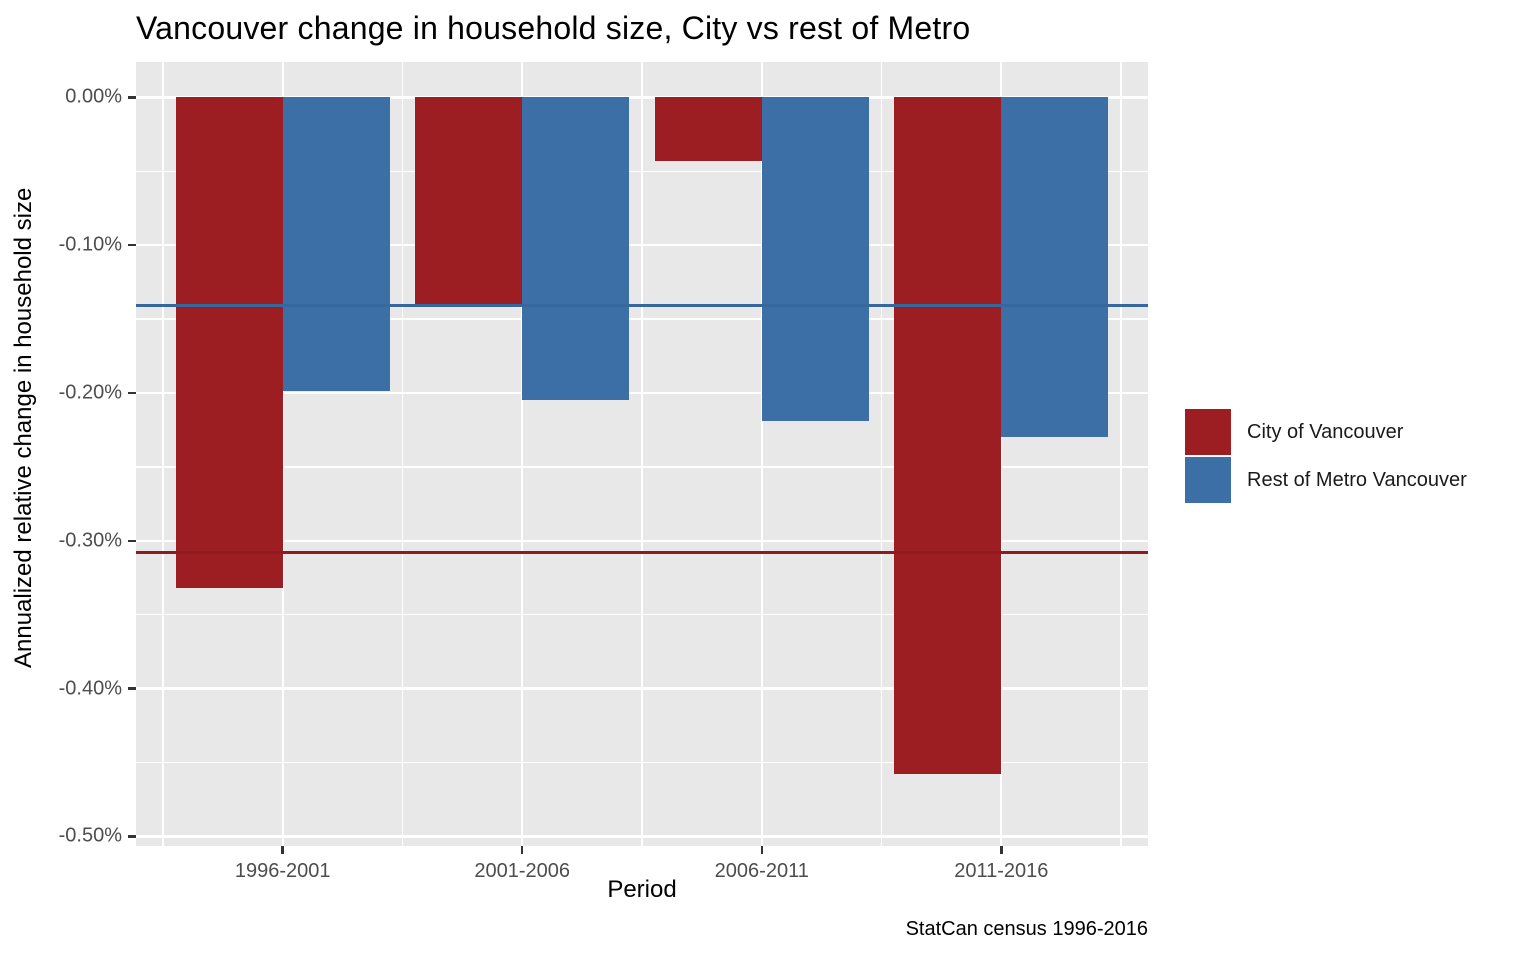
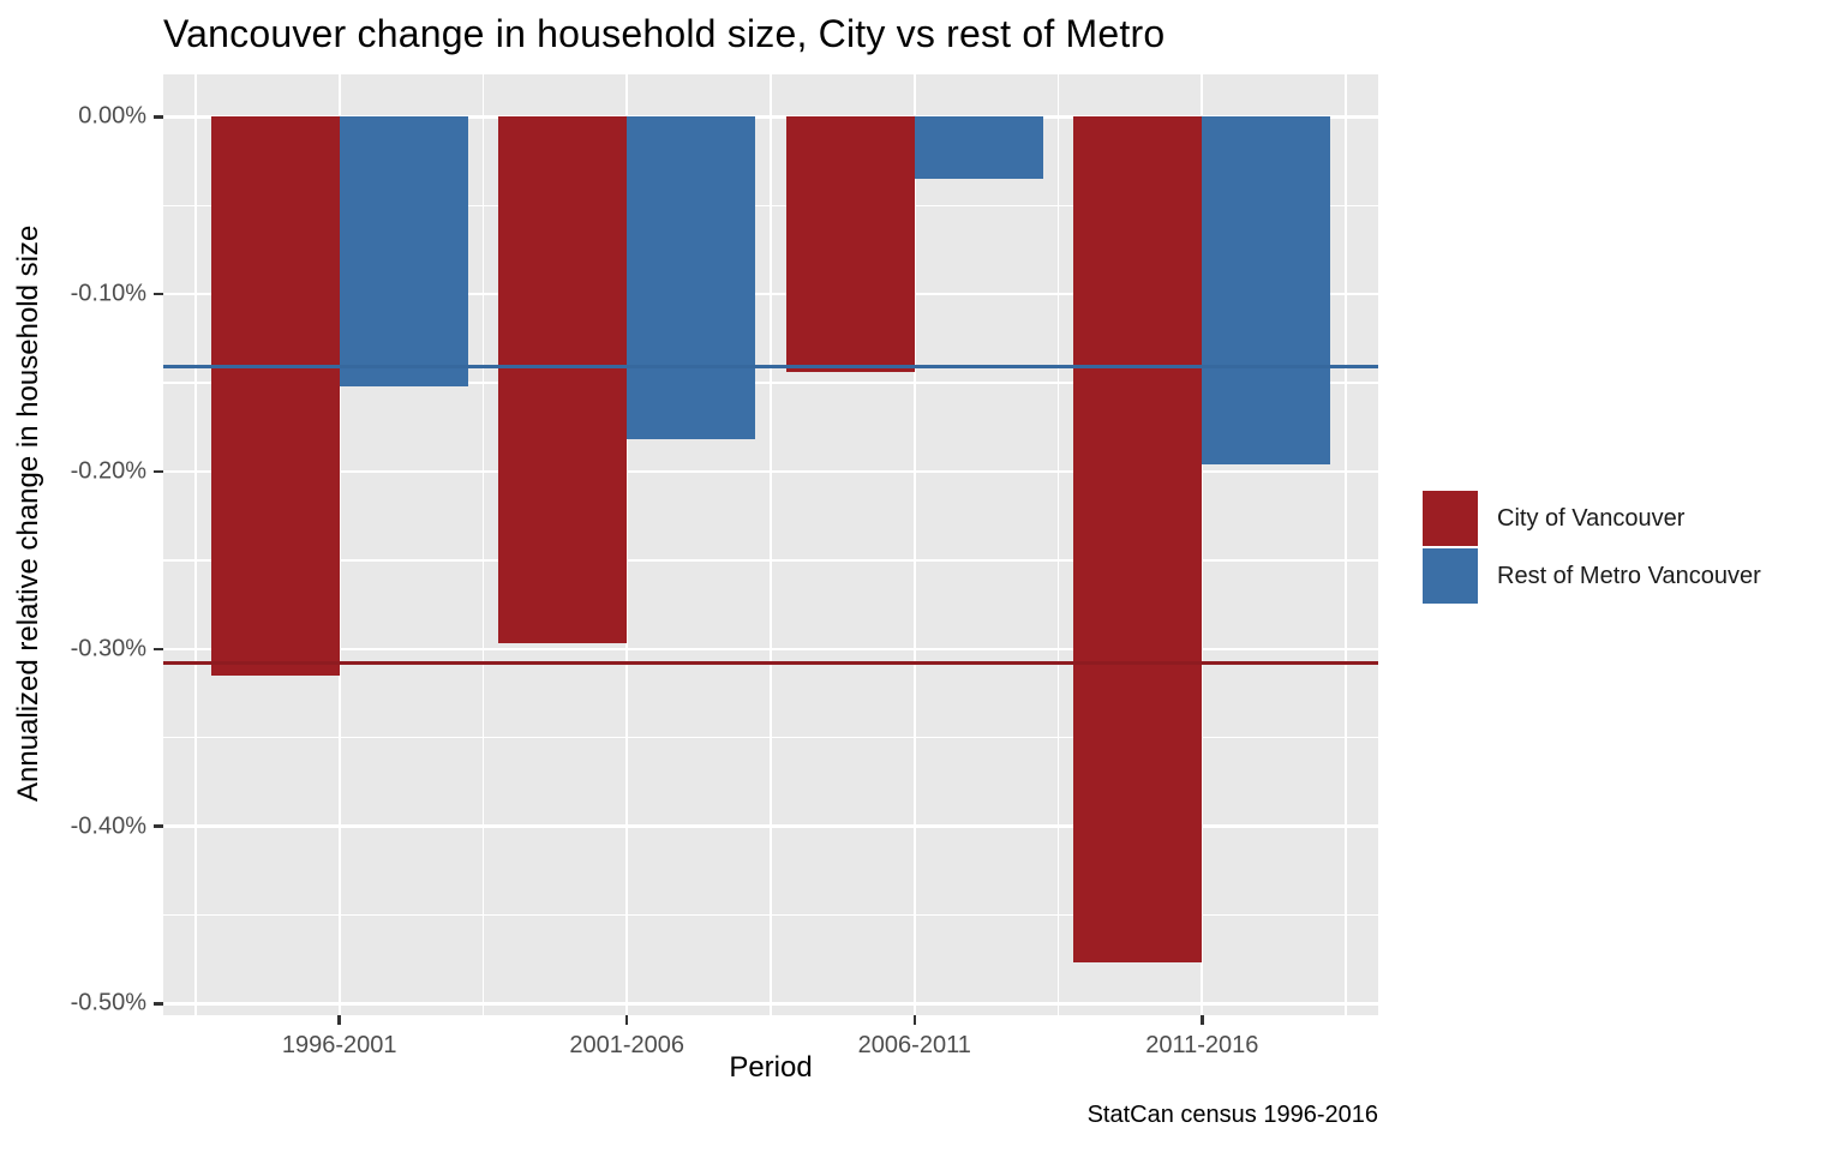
City of Vancouver/1996-2001: -0.332% -> -0.315%
Rest of Metro Vancouver/1996-2001: -0.199% -> -0.152%
City of Vancouver/2001-2006: -0.142% -> -0.297%
Rest of Metro Vancouver/2001-2006: -0.205% -> -0.182%
City of Vancouver/2006-2011: -0.043% -> -0.144%
Rest of Metro Vancouver/2006-2011: -0.219% -> -0.035%
City of Vancouver/2011-2016: -0.458% -> -0.477%
Rest of Metro Vancouver/2011-2016: -0.230% -> -0.196%
